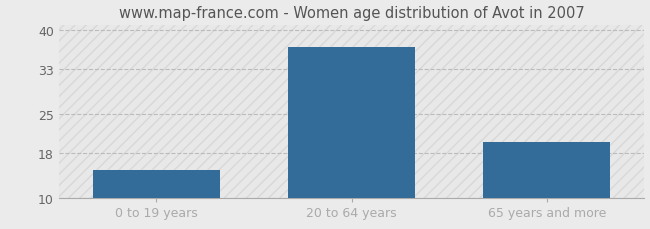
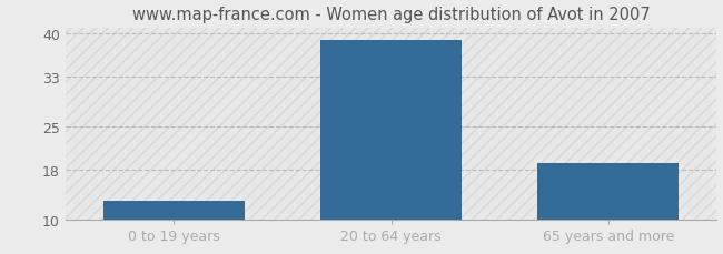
0 to 19 years: 15 -> 13
20 to 64 years: 37 -> 39
65 years and more: 20 -> 19
